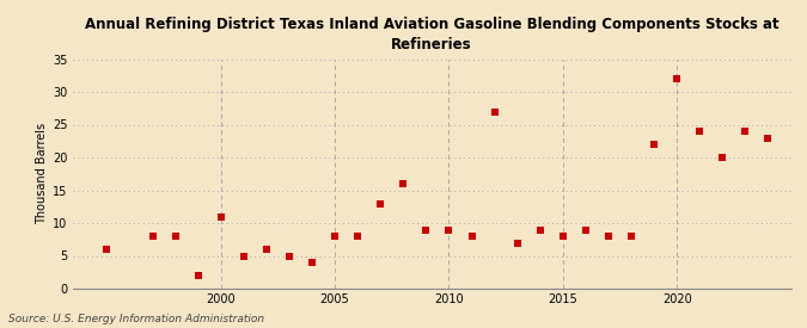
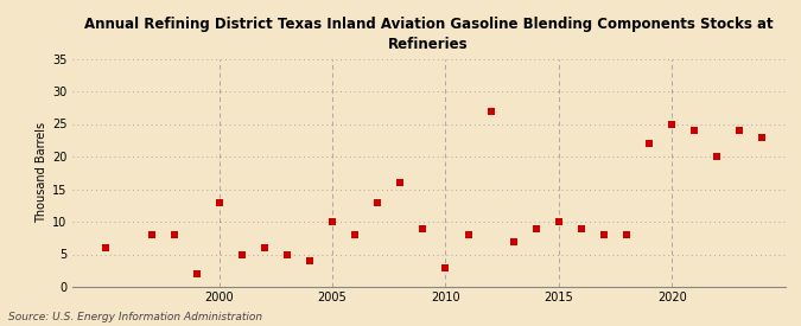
2000: 11 -> 13
2005: 8 -> 10
2010: 9 -> 3
2015: 8 -> 10
2020: 32 -> 25
